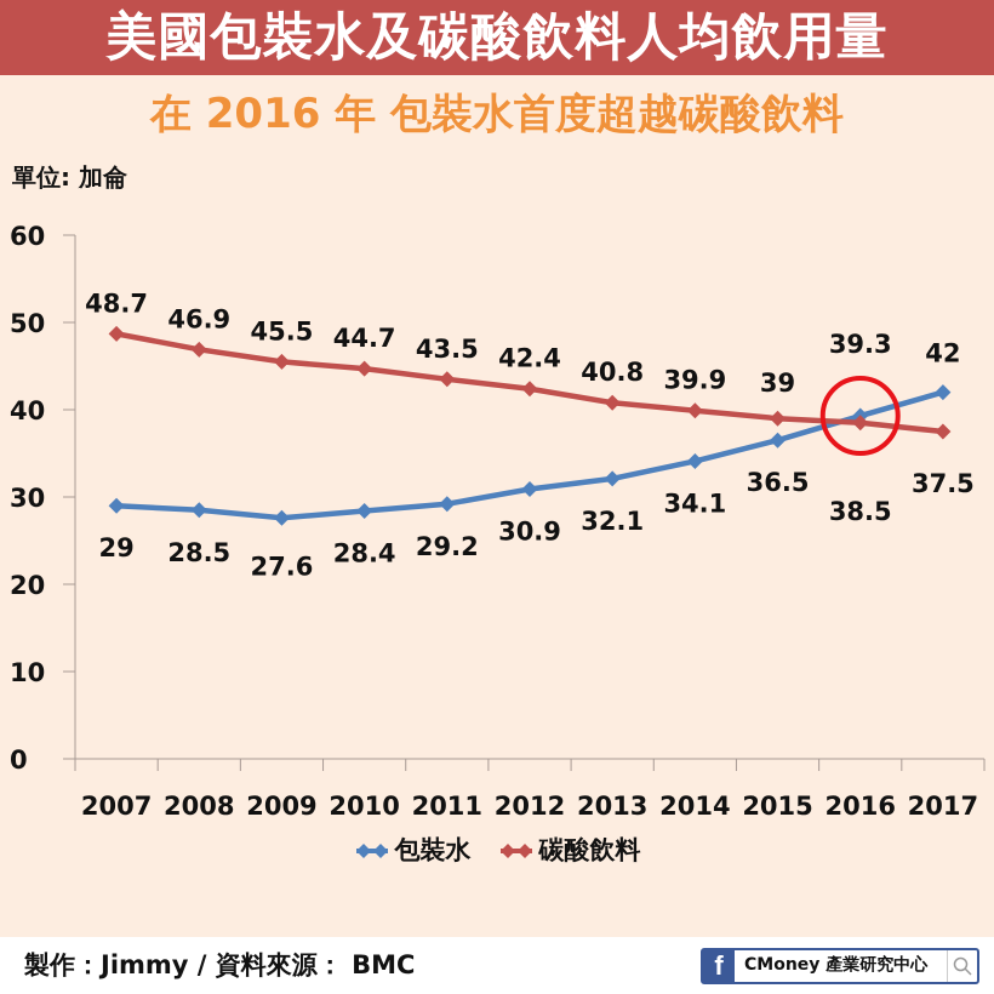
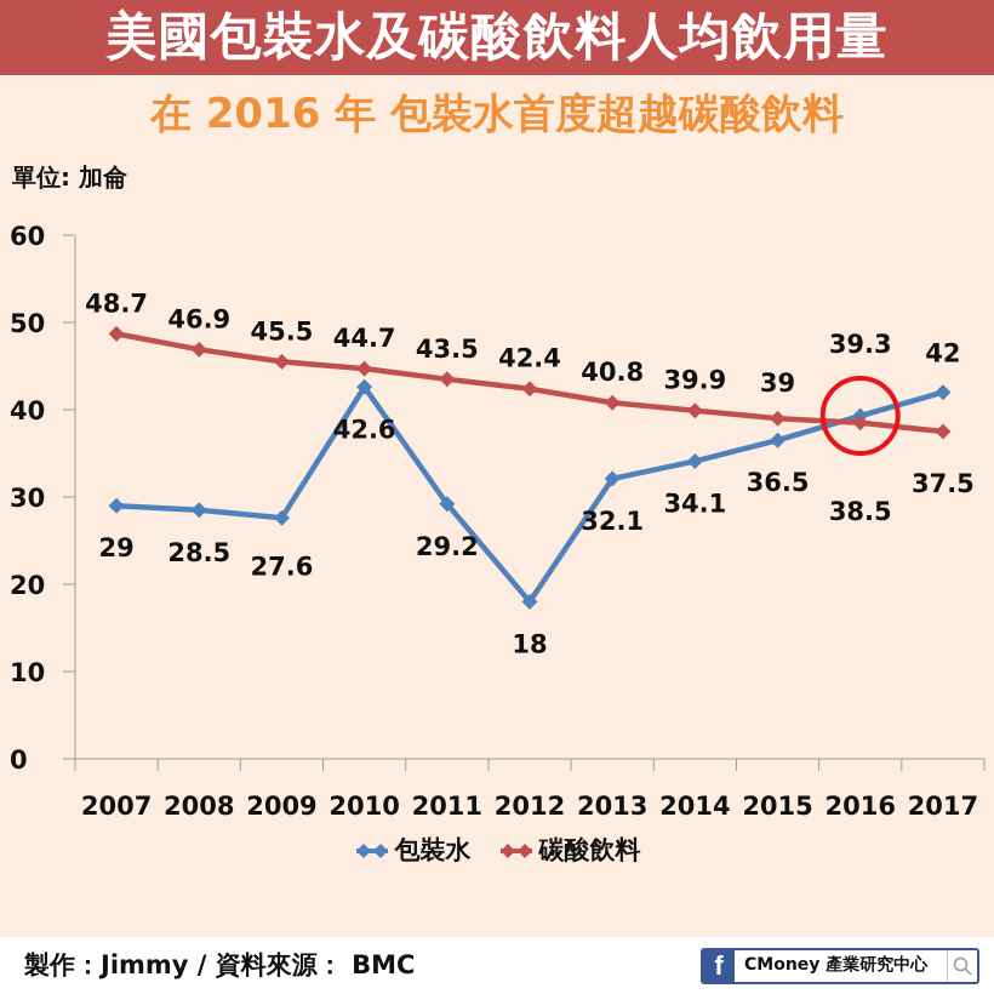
包裝水/2010: 28.4 -> 42.6
包裝水/2012: 30.9 -> 18
